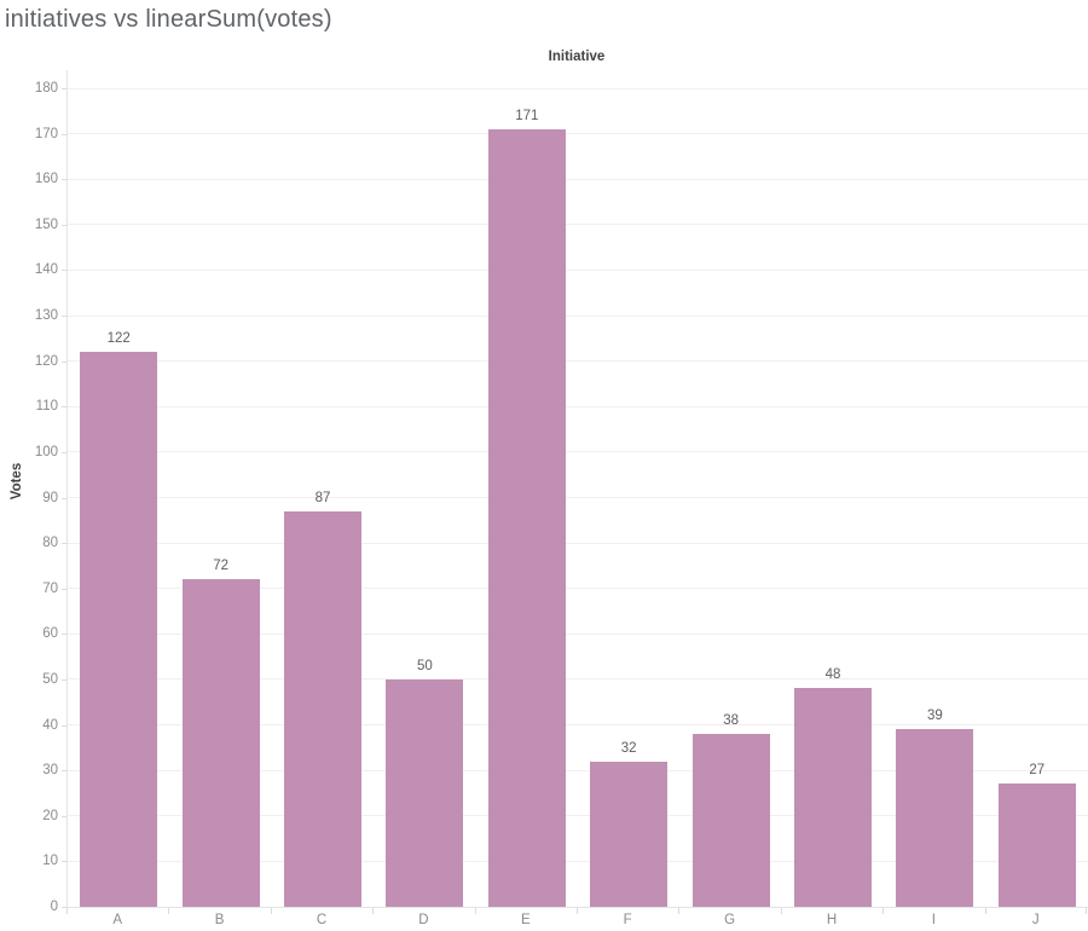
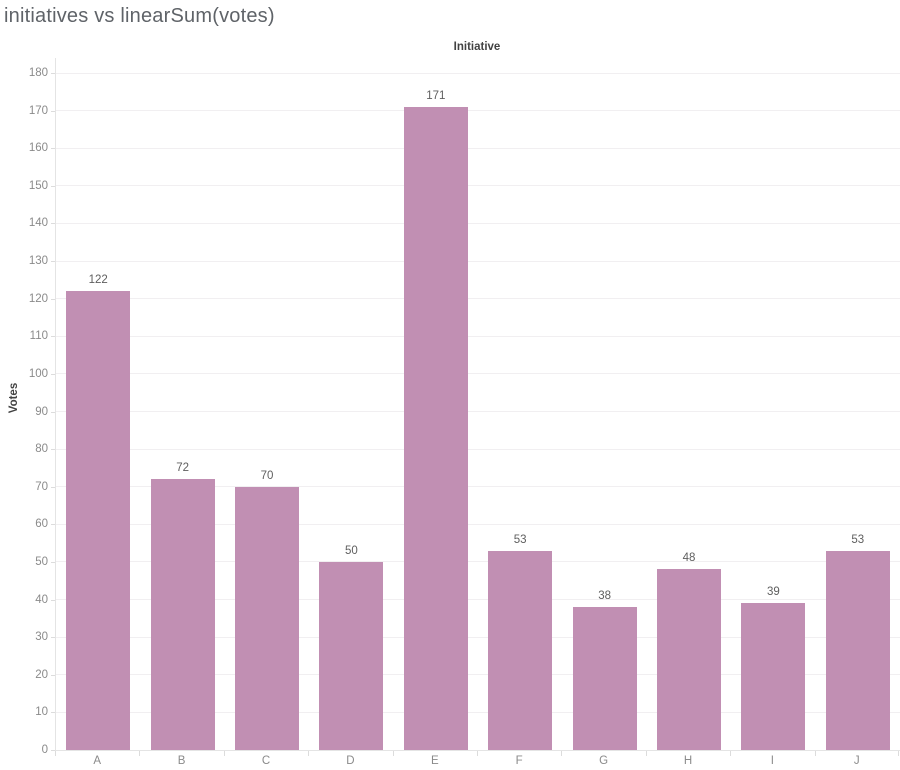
C: 87 -> 70
F: 32 -> 53
J: 27 -> 53
